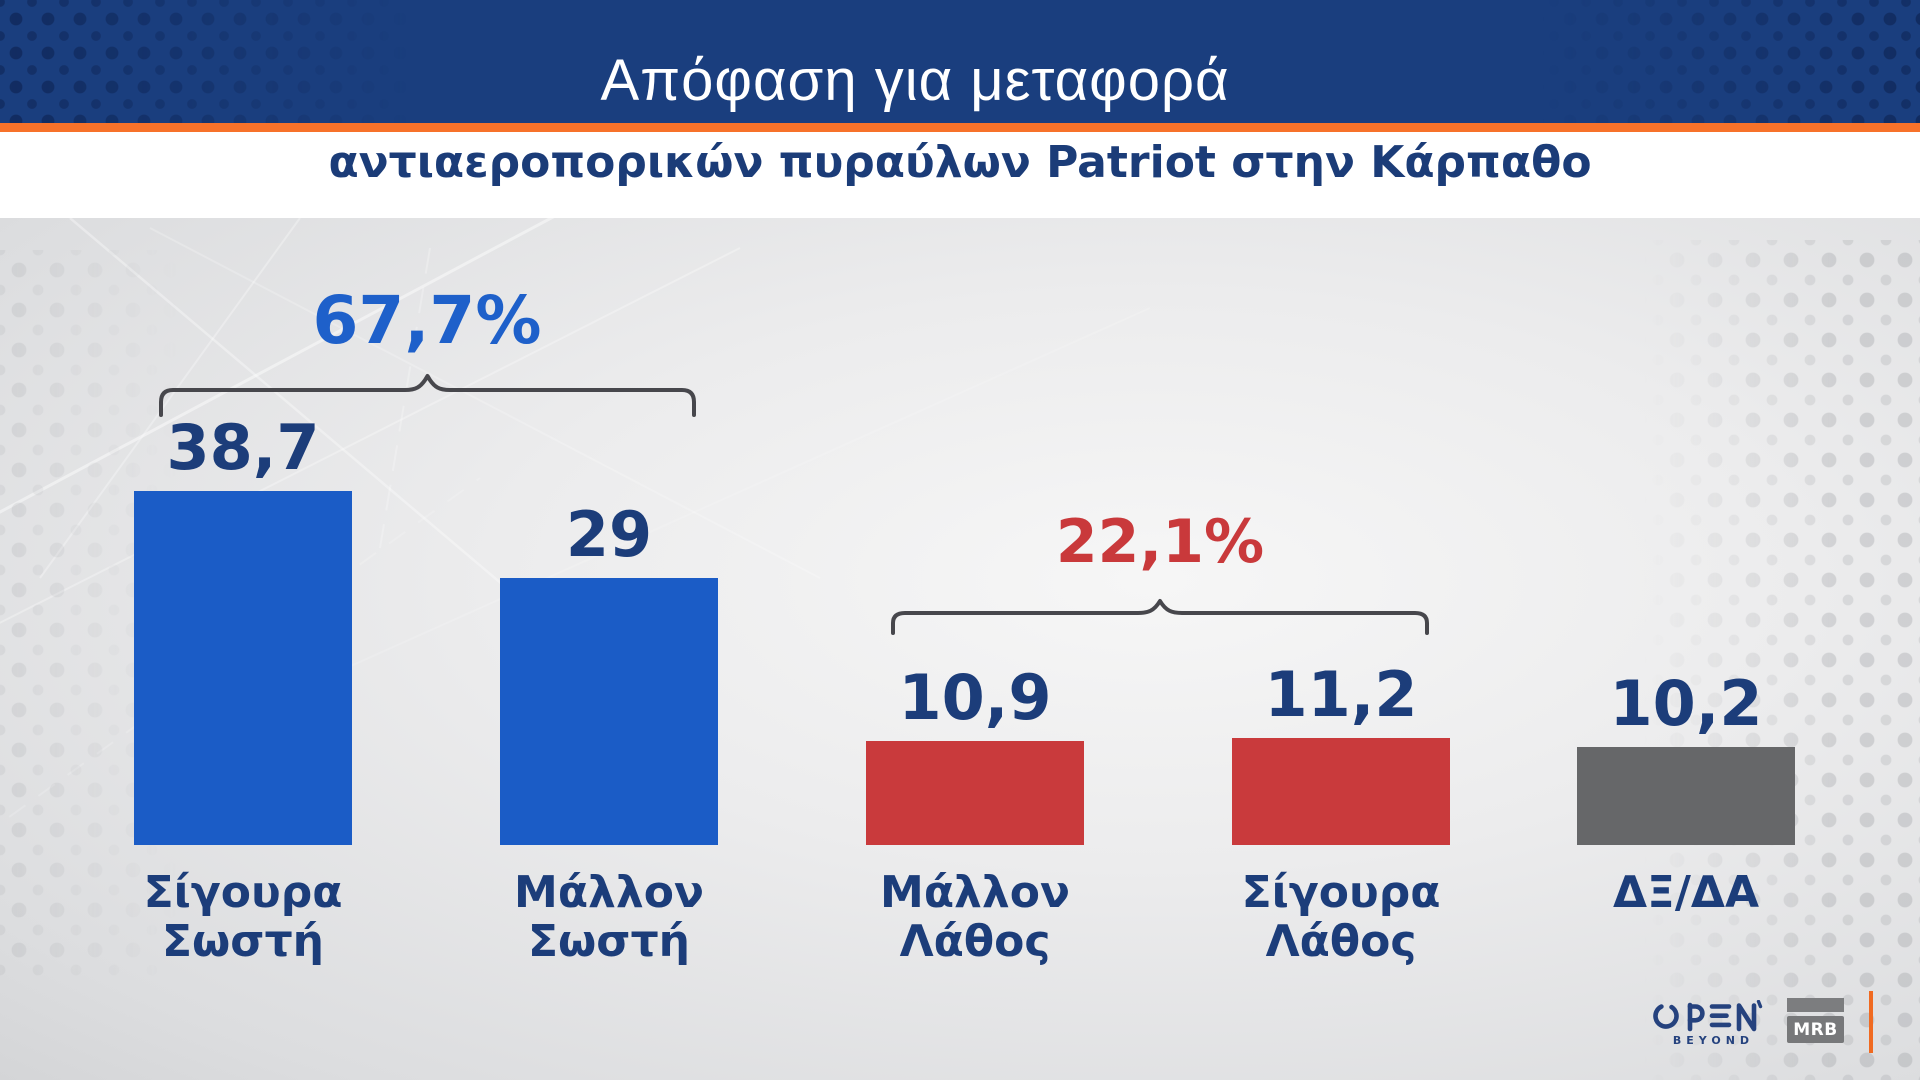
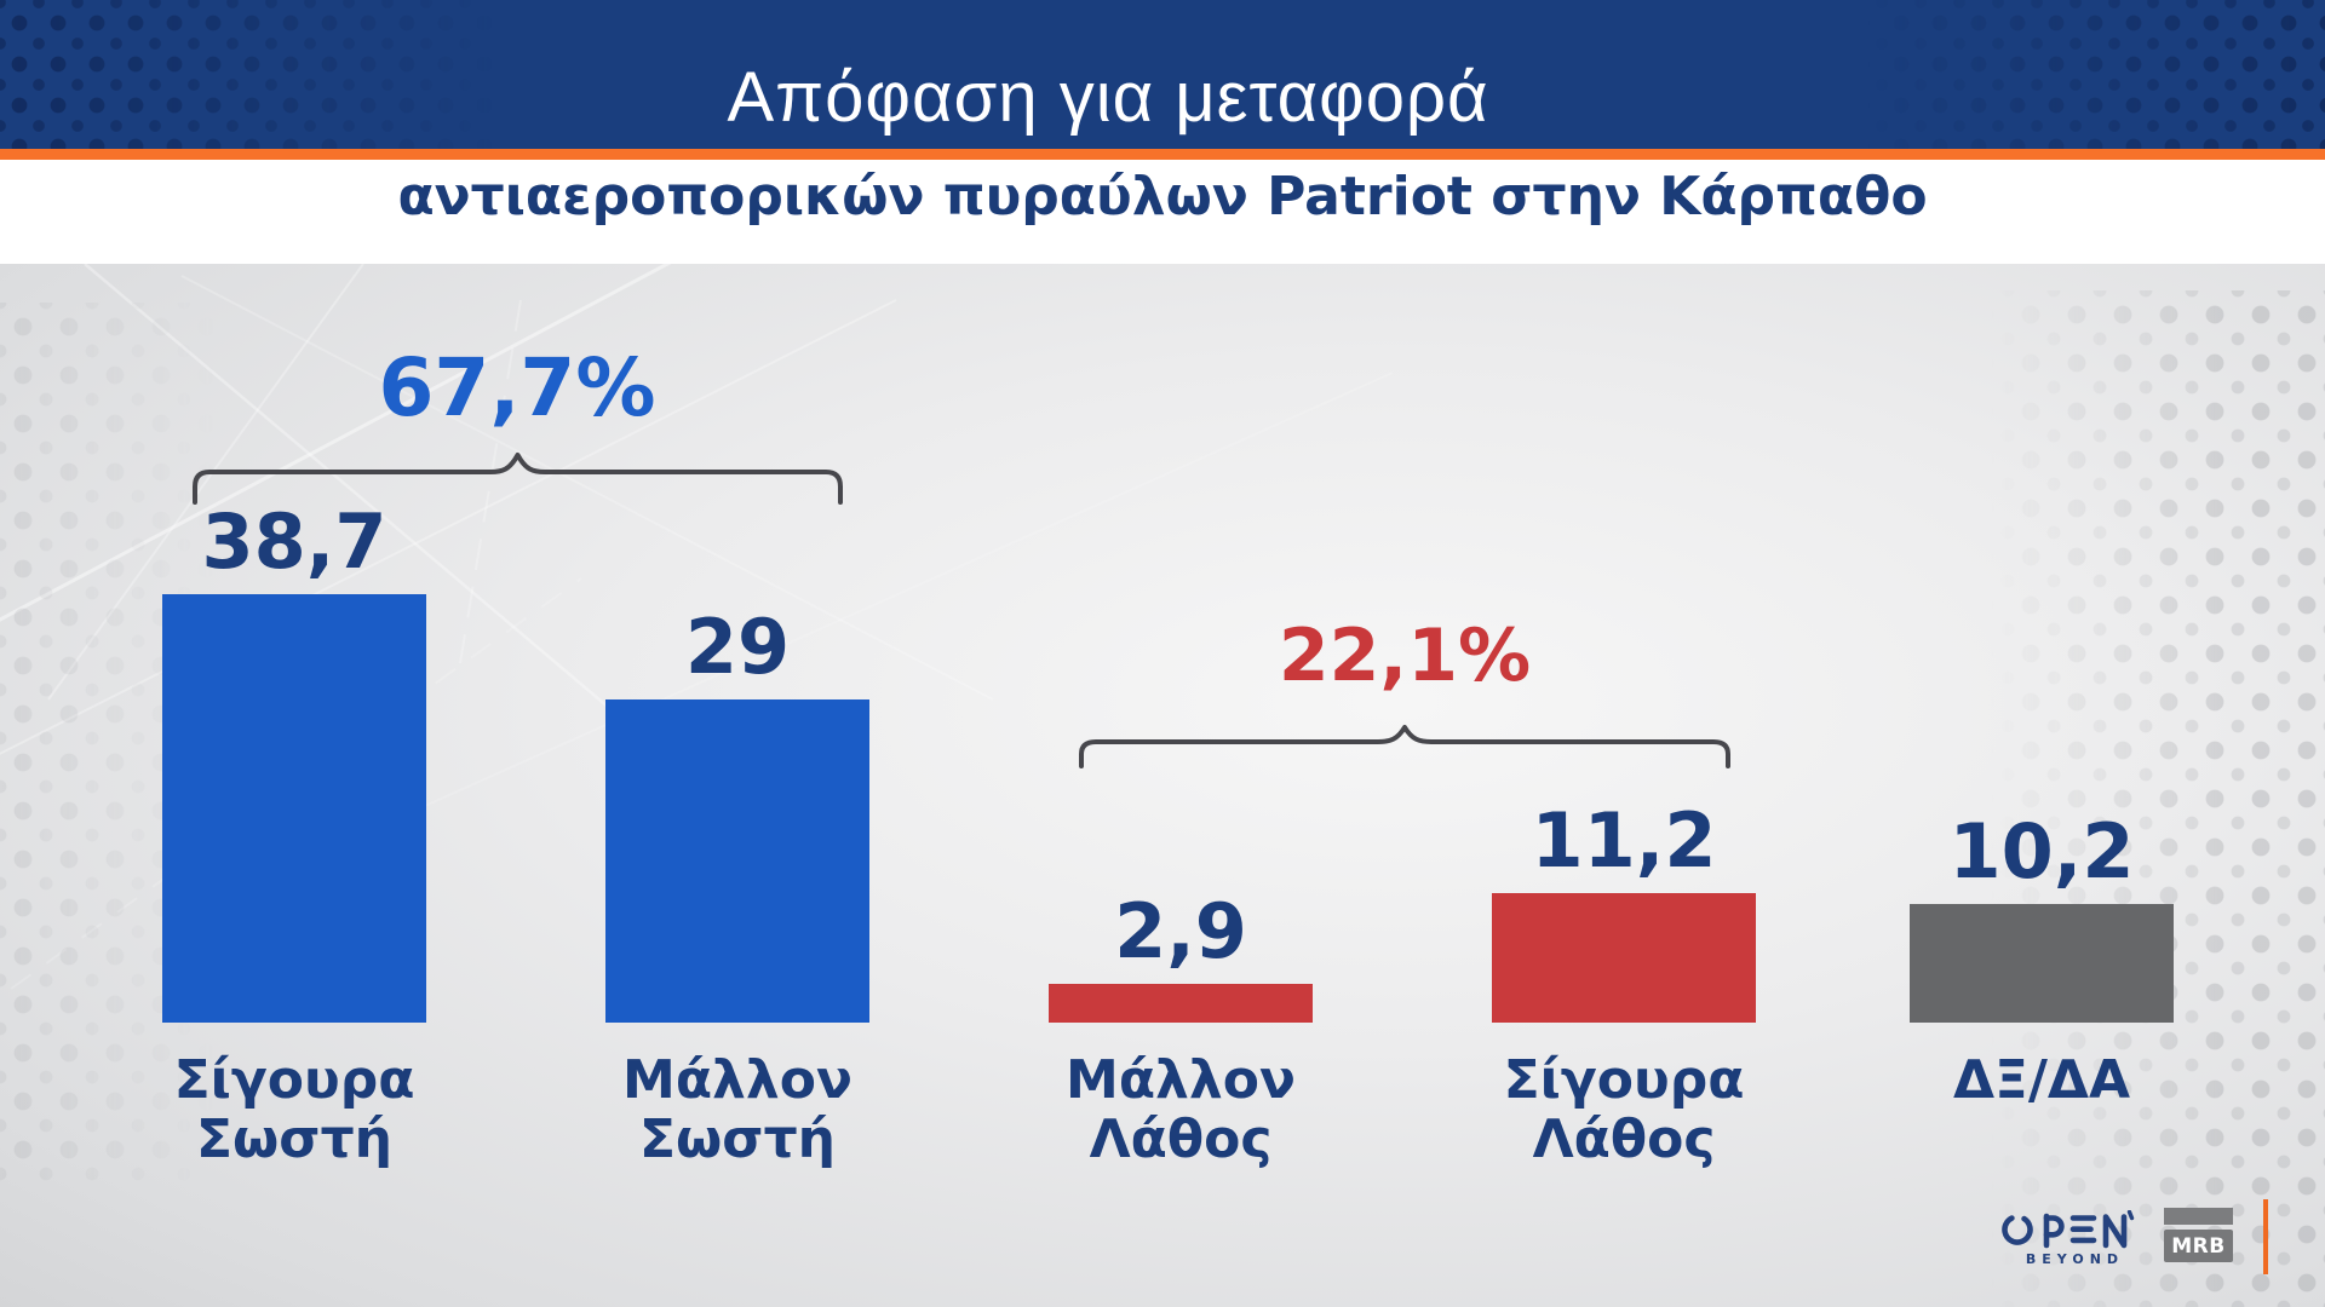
Μάλλον Λάθος: 10,9 -> 2,9
